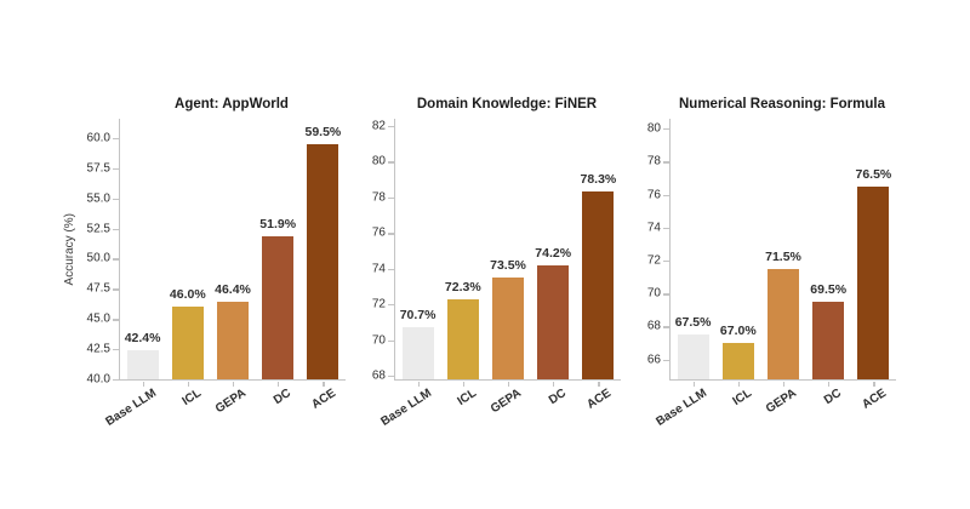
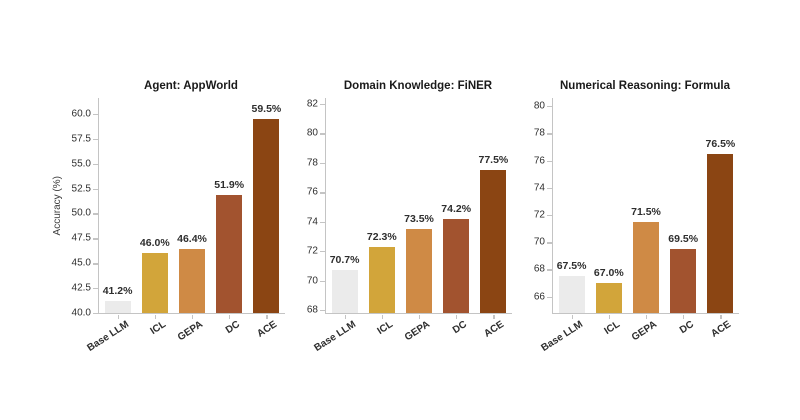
Agent: AppWorld/Base LLM: 42.4% -> 41.2%
Domain Knowledge: FiNER/ACE: 78.3% -> 77.5%
